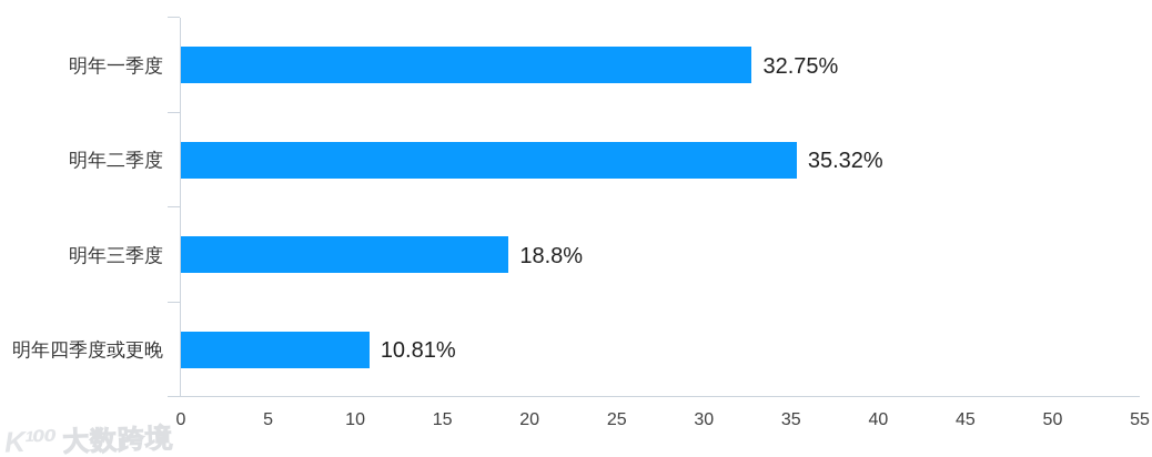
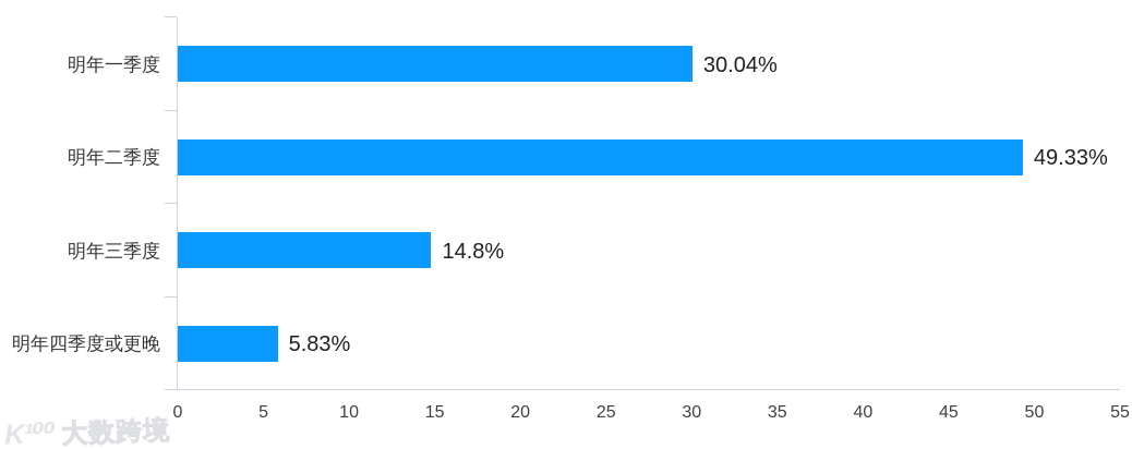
明年一季度: 32.75% -> 30.04%
明年二季度: 35.32% -> 49.33%
明年三季度: 18.8% -> 14.8%
明年四季度或更晚: 10.81% -> 5.83%
